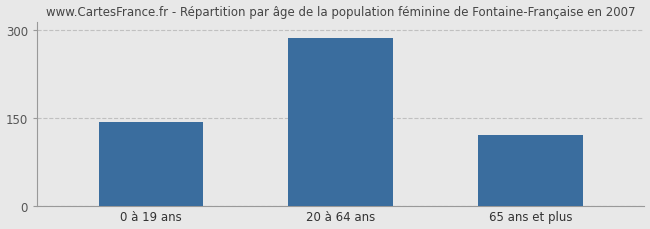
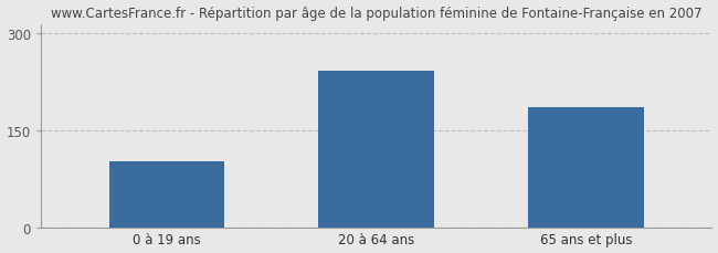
0 à 19 ans: 143 -> 102
20 à 64 ans: 287 -> 242
65 ans et plus: 120 -> 186
